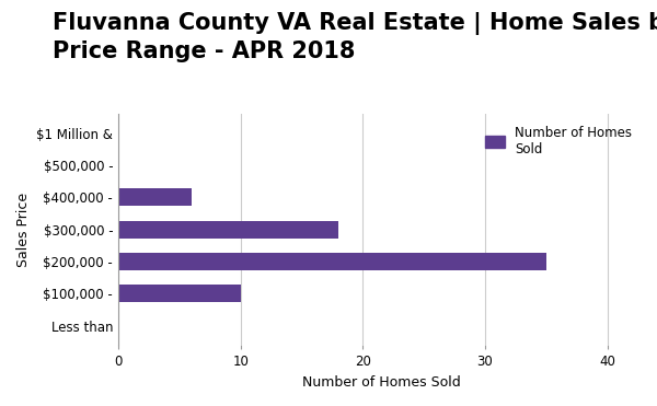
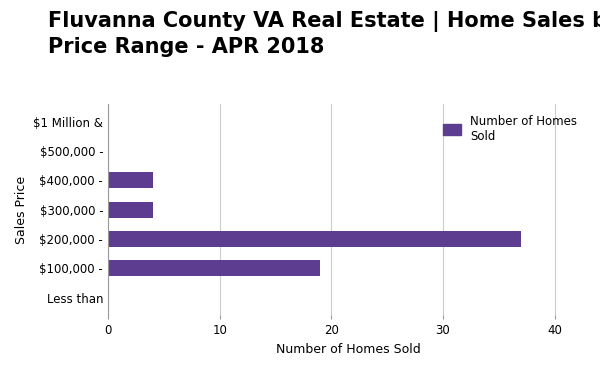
$400,000 -: 6 -> 4
$300,000 -: 18 -> 4
$200,000 -: 35 -> 37
$100,000 -: 10 -> 19
